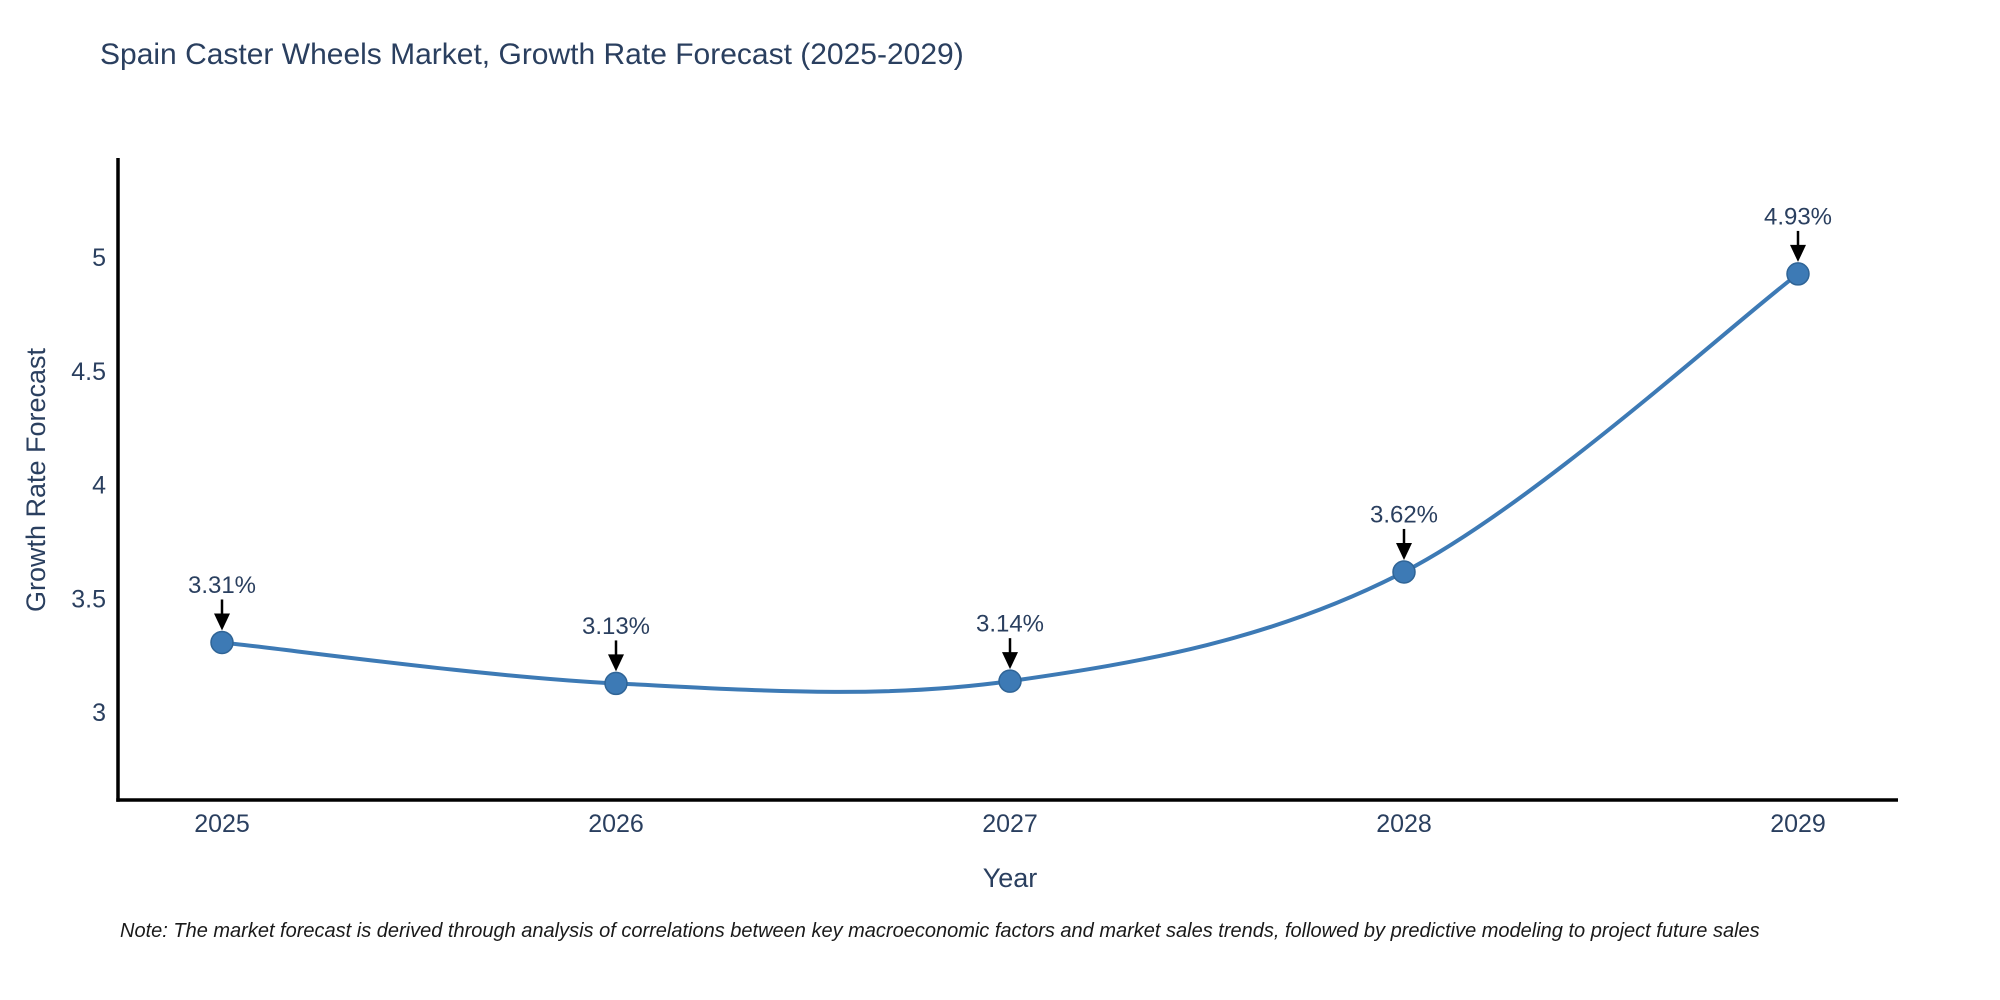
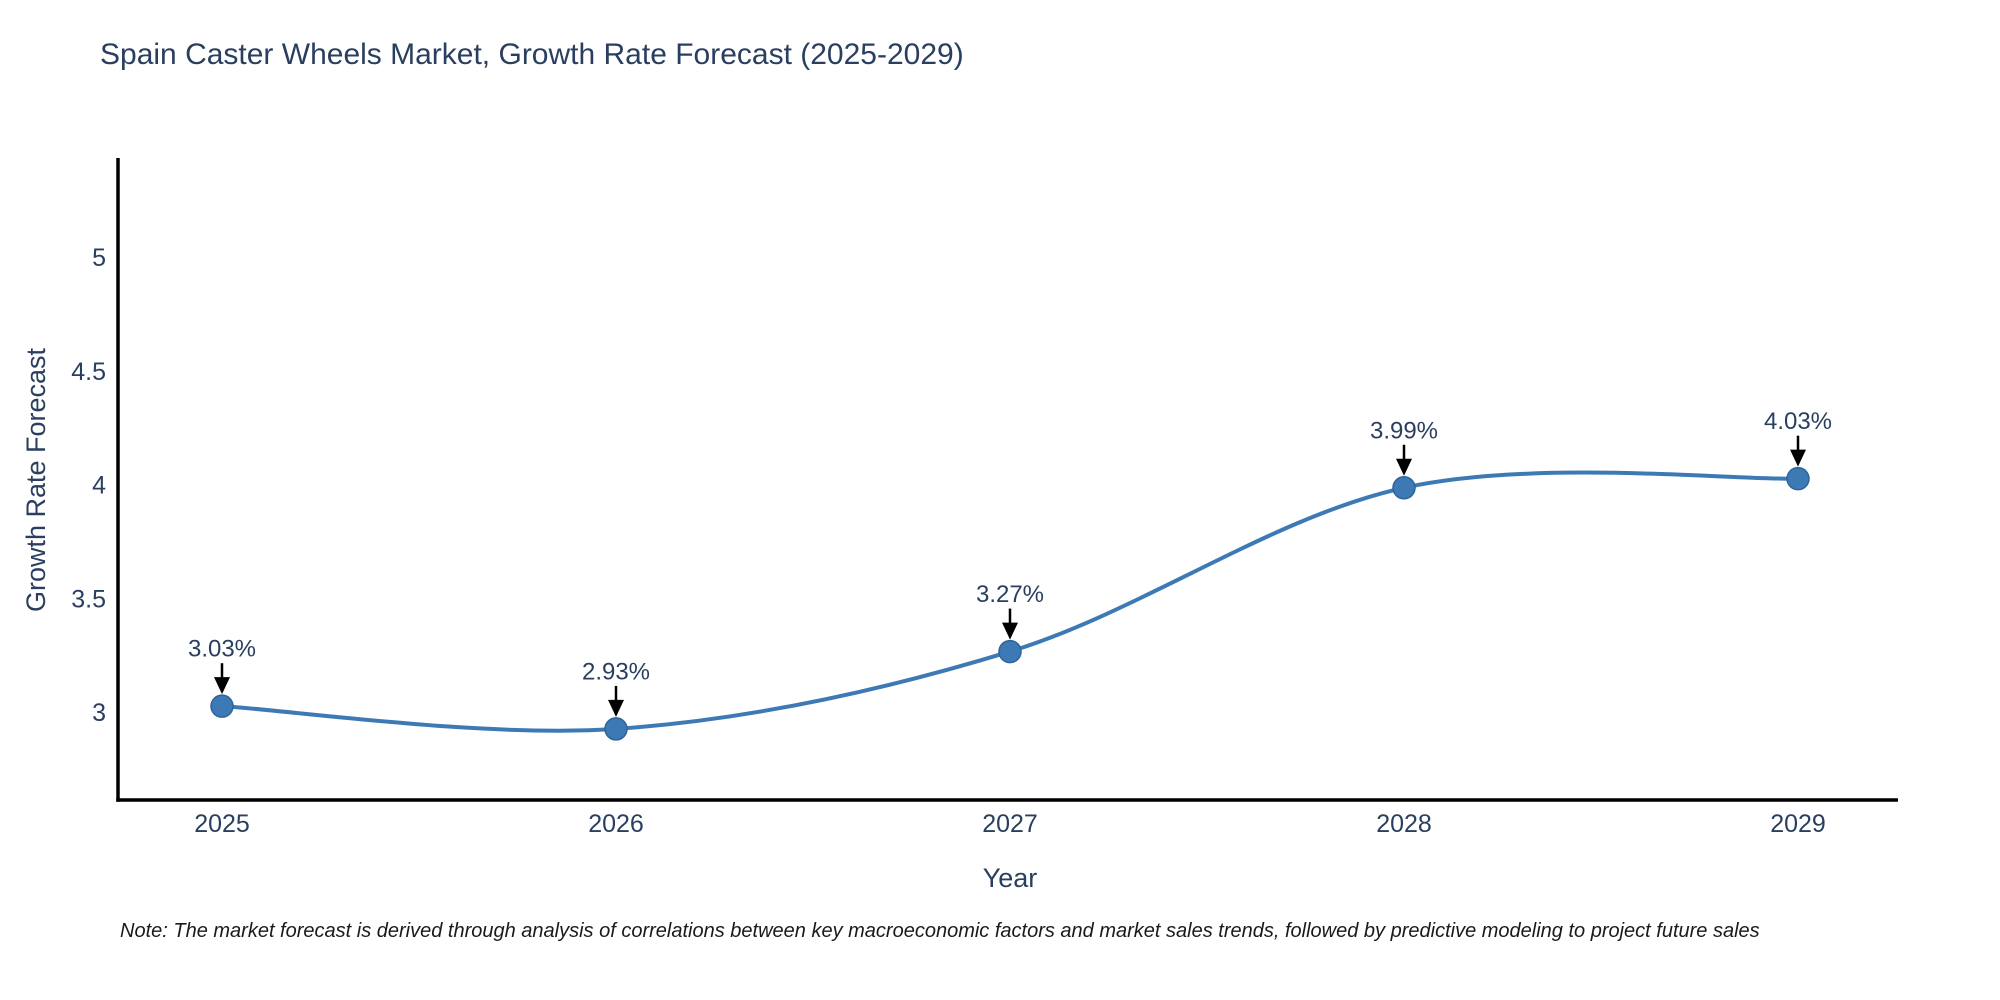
2025: 3.31% -> 3.03%
2026: 3.13% -> 2.93%
2027: 3.14% -> 3.27%
2028: 3.62% -> 3.99%
2029: 4.93% -> 4.03%
